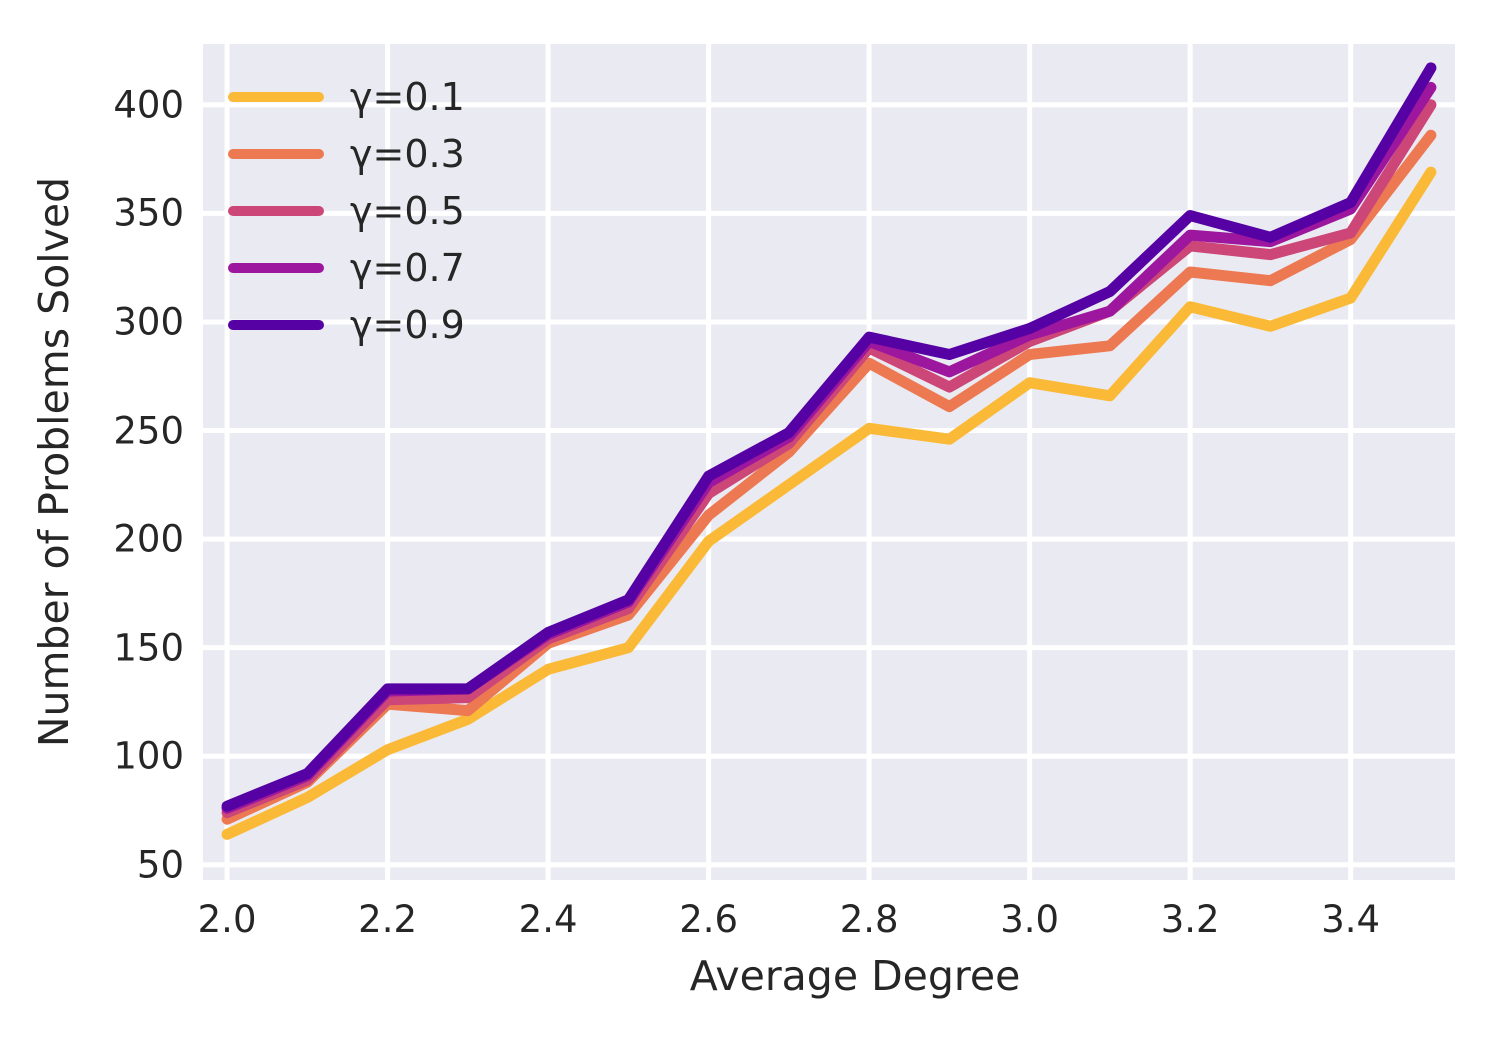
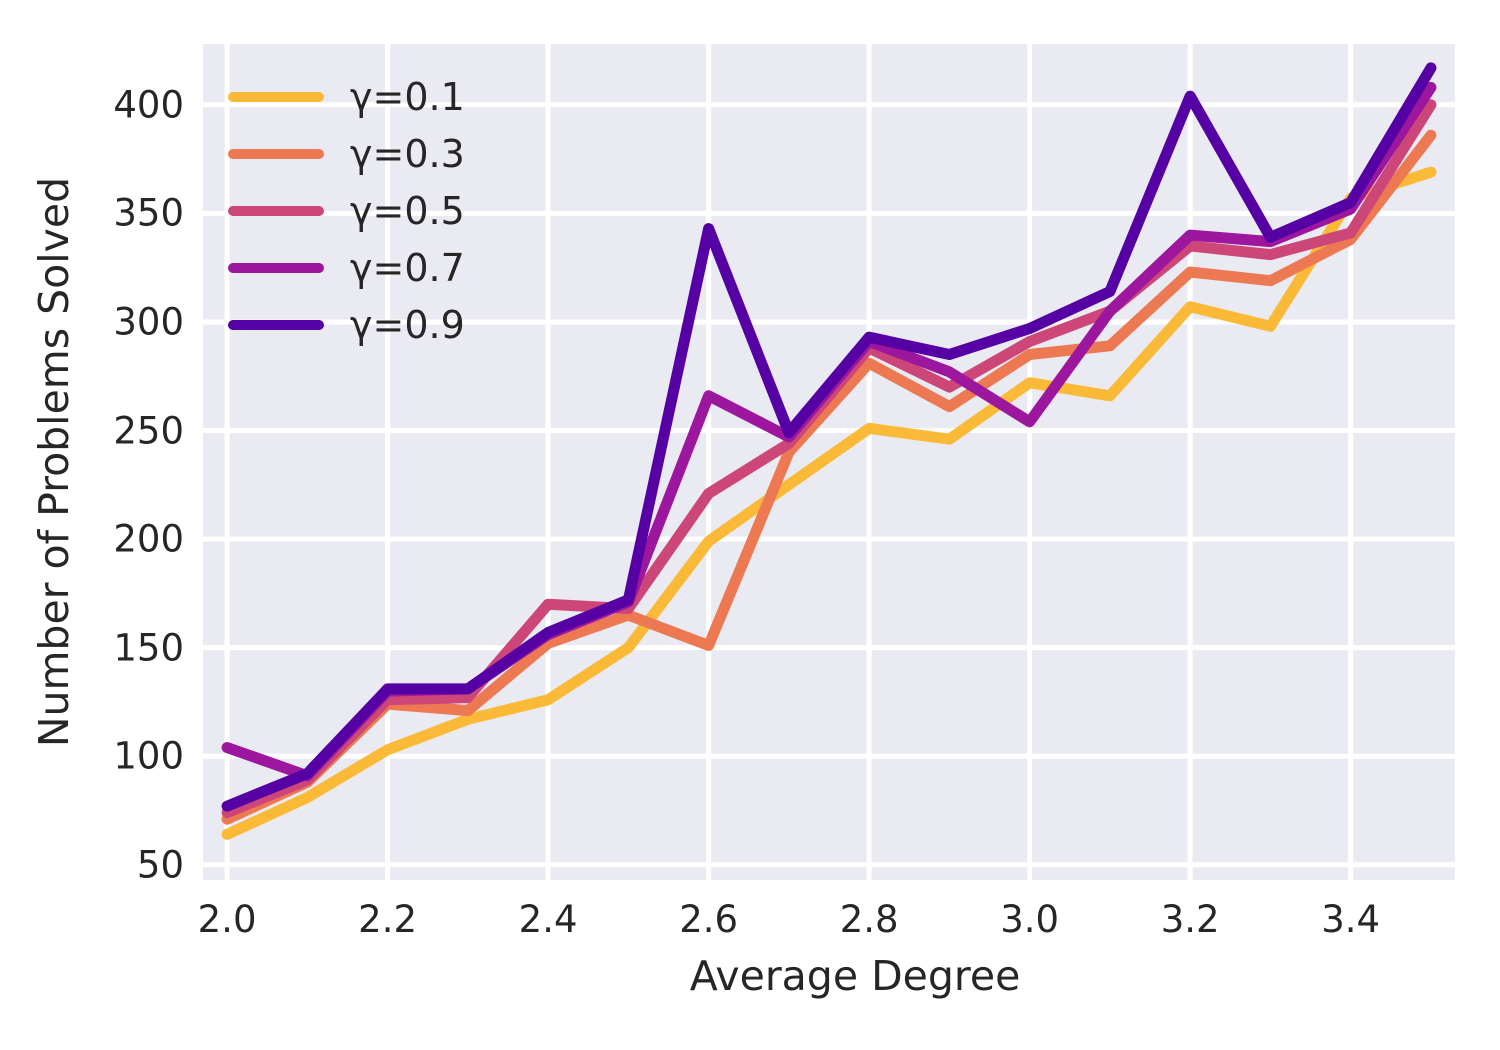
γ=0.7/2.0: 76 -> 104
γ=0.1/2.4: 140 -> 126
γ=0.5/2.4: 154 -> 170
γ=0.3/2.6: 211 -> 151
γ=0.7/2.6: 226 -> 266
γ=0.9/2.6: 229 -> 343
γ=0.7/3.0: 294 -> 254
γ=0.9/3.2: 349 -> 404
γ=0.1/3.4: 311 -> 357
